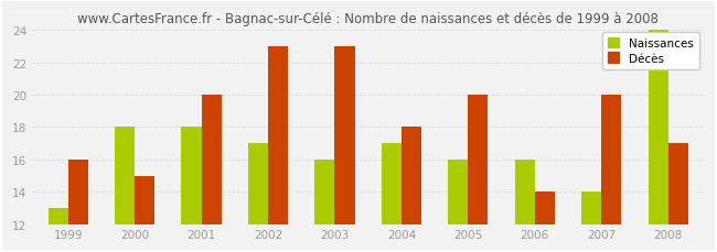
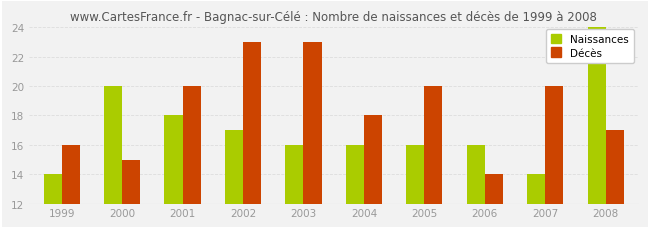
Naissances/1999: 13 -> 14
Naissances/2000: 18 -> 20
Naissances/2004: 17 -> 16
